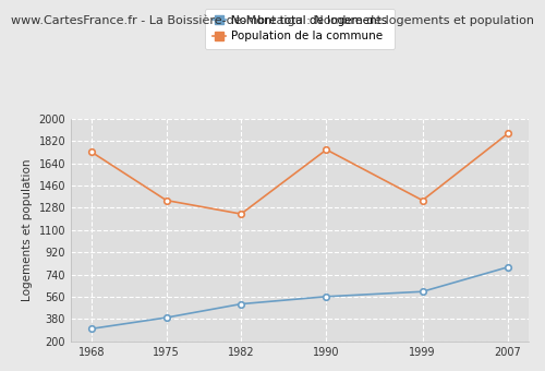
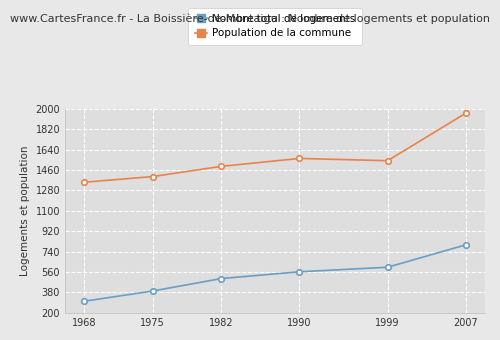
Population de la commune/1968: 1730 -> 1350
Population de la commune/1975: 1340 -> 1400
Population de la commune/1982: 1230 -> 1490
Population de la commune/1990: 1750 -> 1560
Population de la commune/1999: 1340 -> 1540
Population de la commune/2007: 1880 -> 1960
